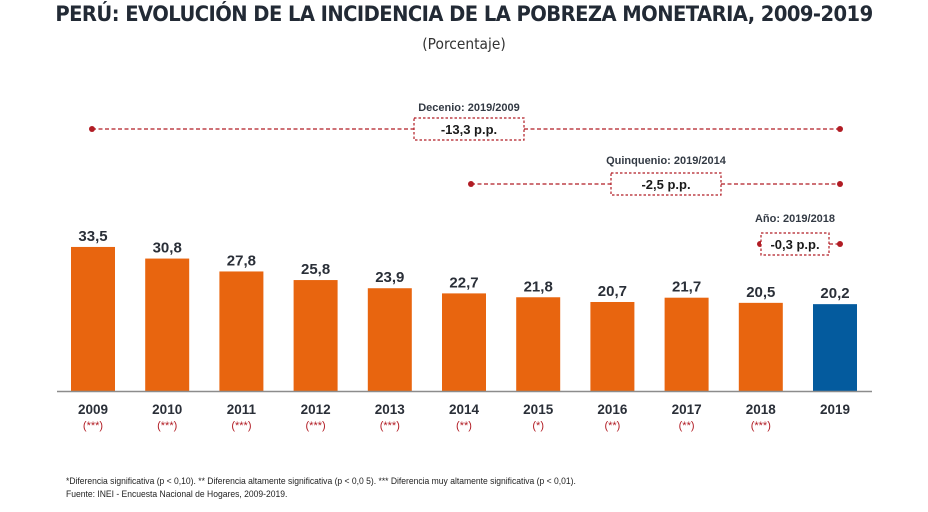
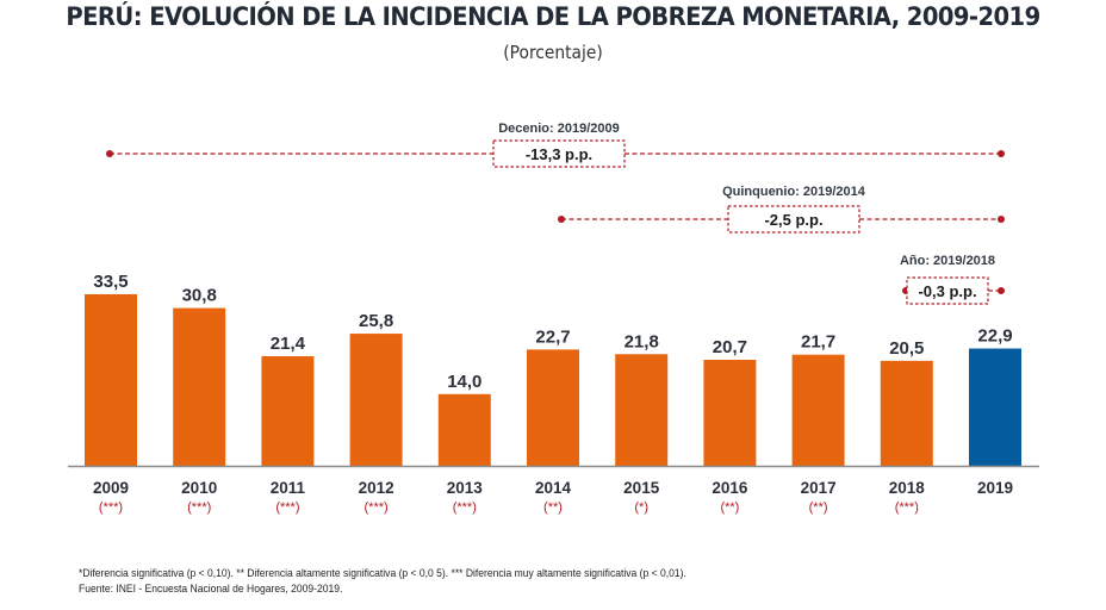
2011: 27,8 -> 21,4
2013: 23,9 -> 14,0
2019: 20,2 -> 22,9
